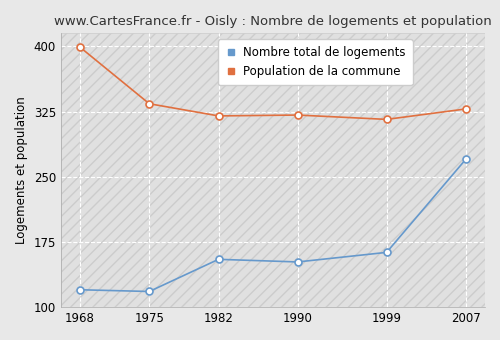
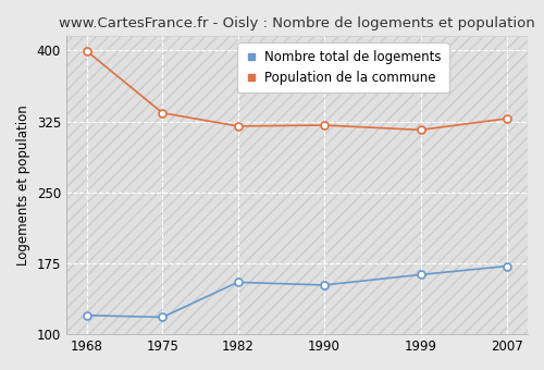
Nombre total de logements/2007: 270 -> 172
